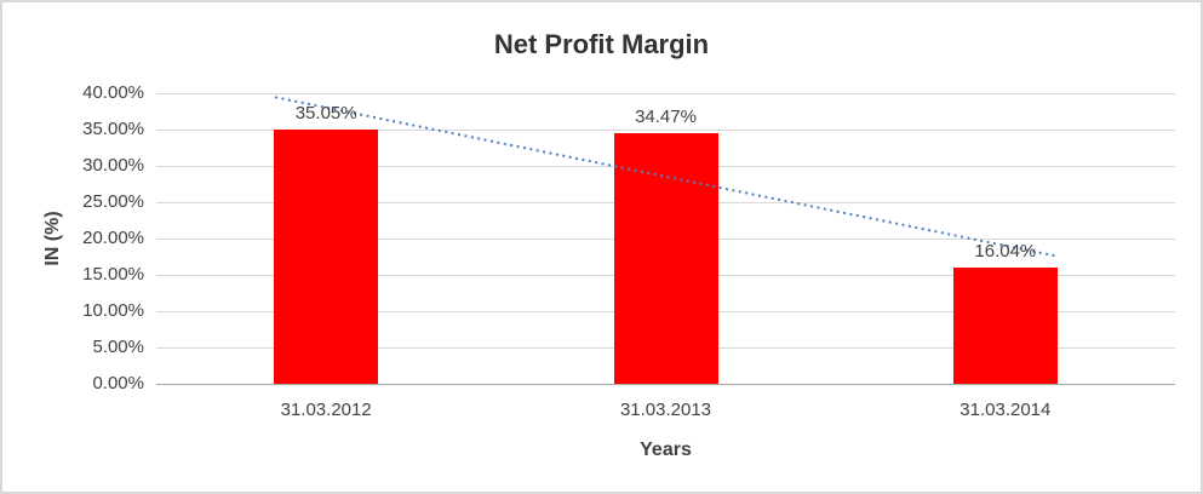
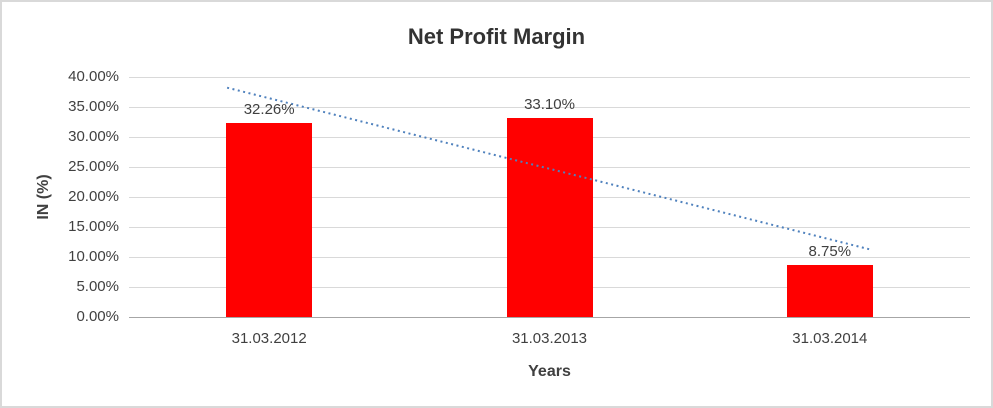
31.03.2012: 35.05% -> 32.26%
31.03.2013: 34.47% -> 33.10%
31.03.2014: 16.04% -> 8.75%
